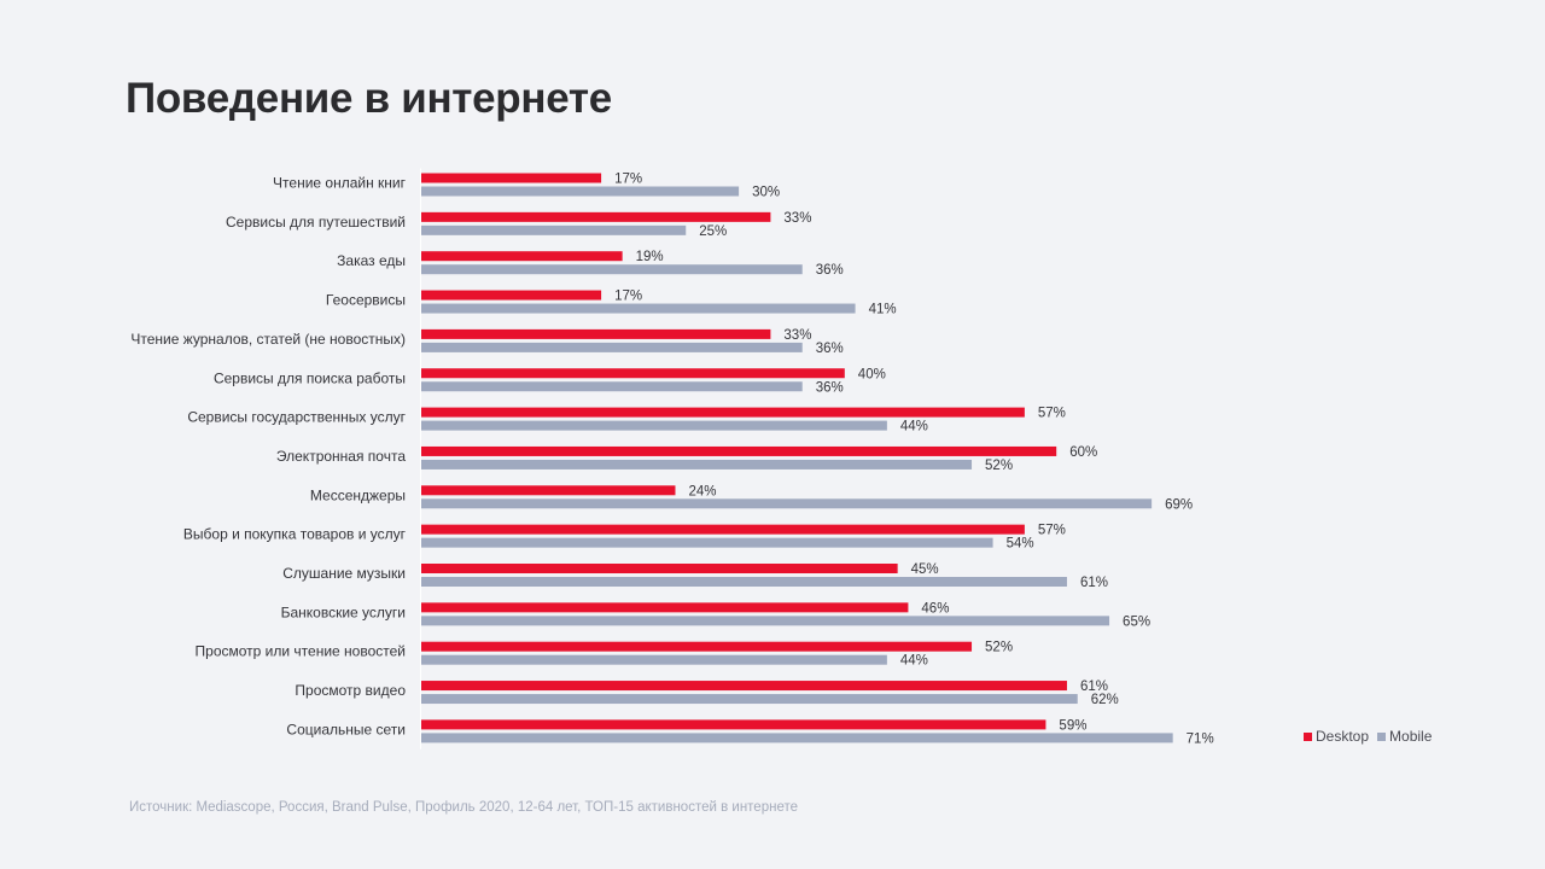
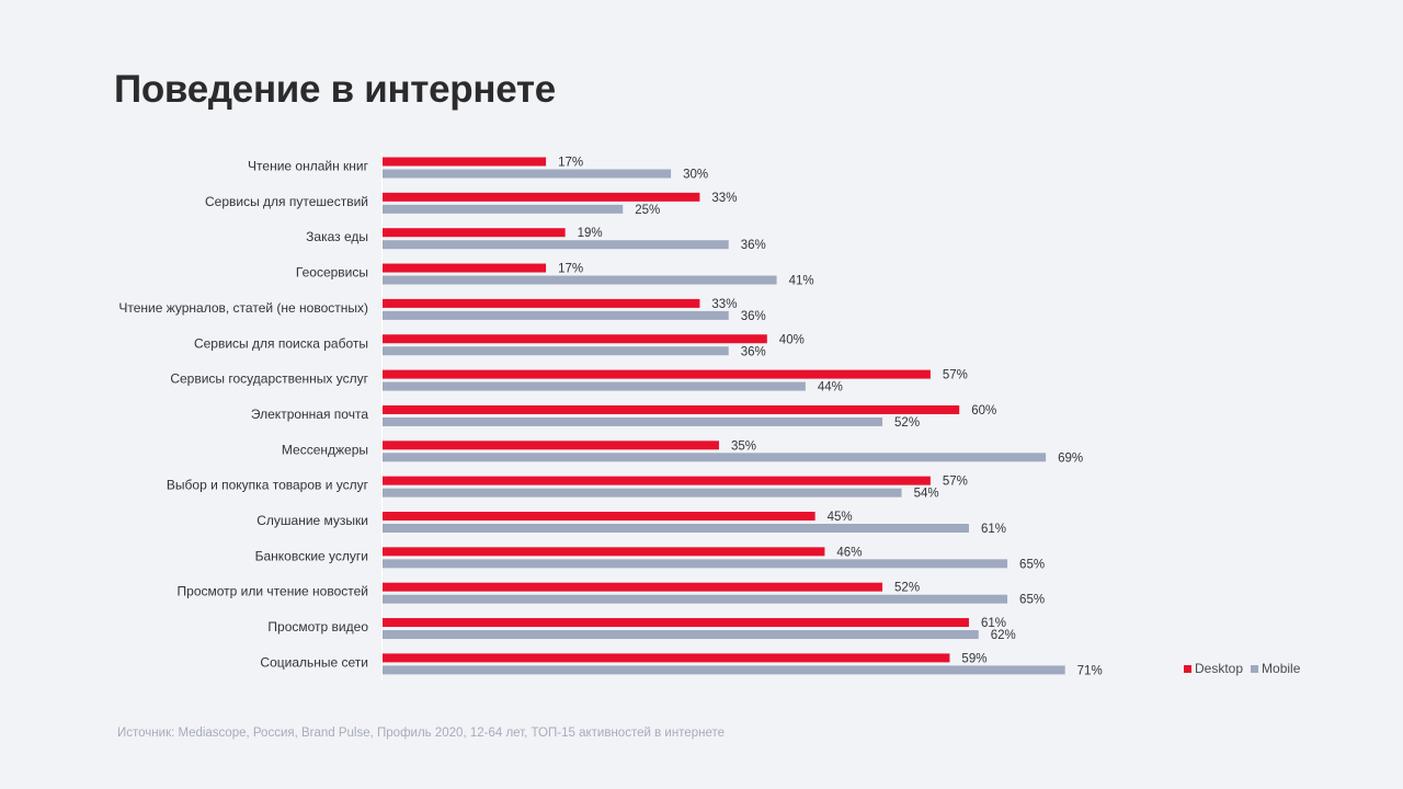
Desktop/Мессенджеры: 24% -> 35%
Mobile/Просмотр или чтение новостей: 44% -> 65%
